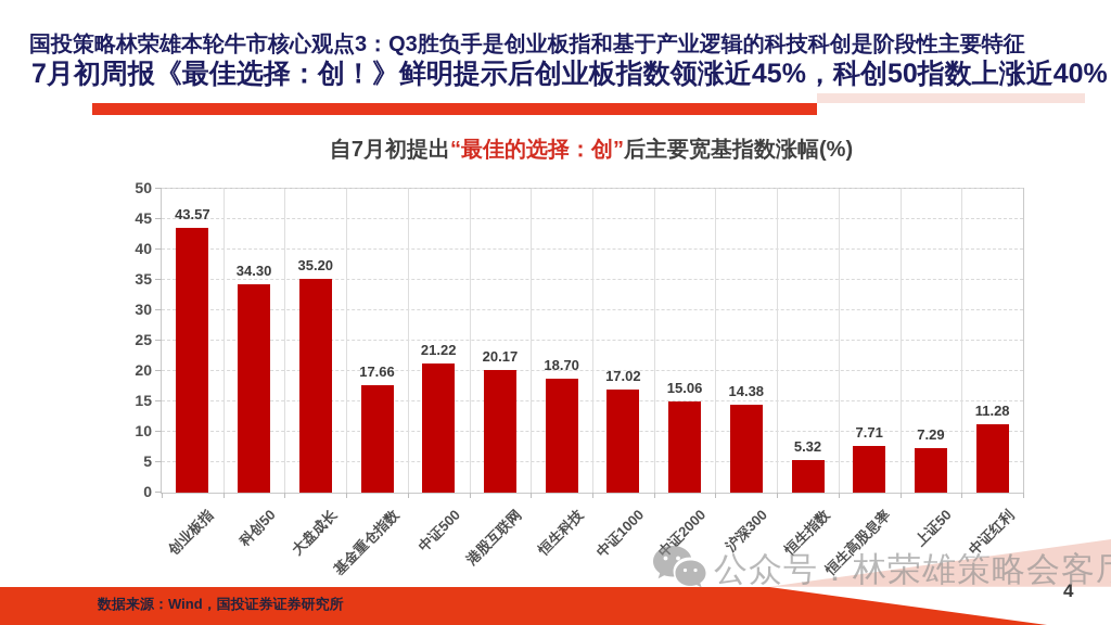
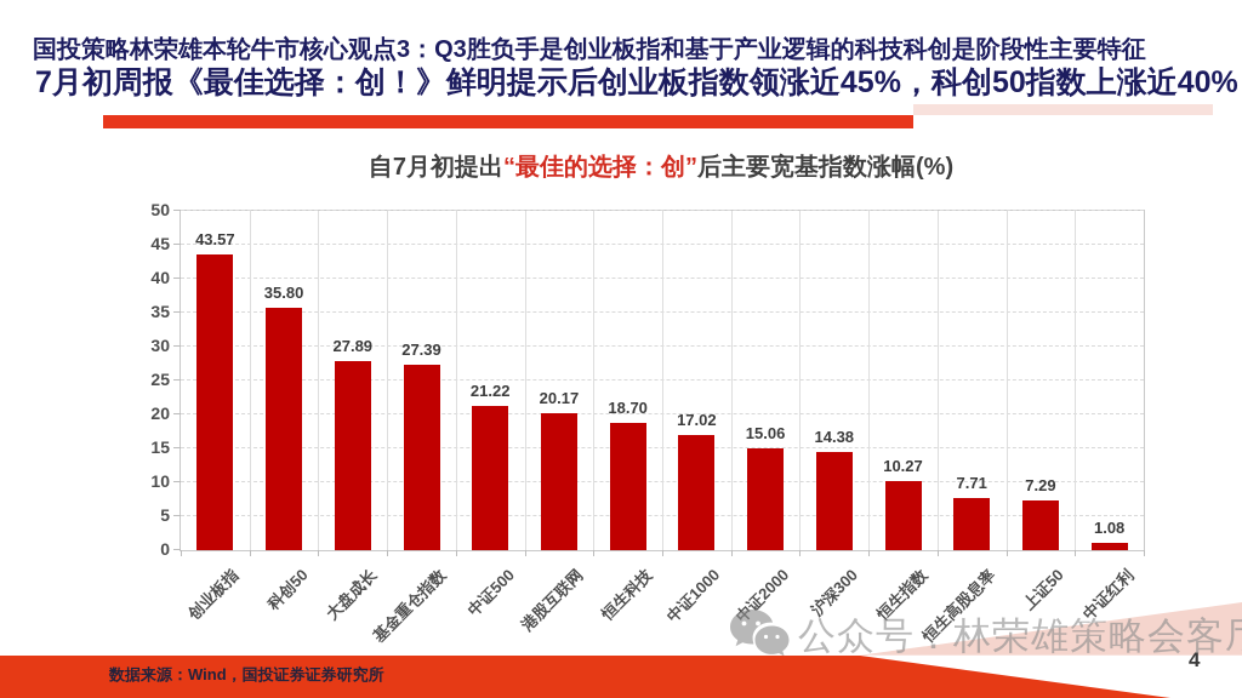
科创50: 34.30 -> 35.80
大盘成长: 35.20 -> 27.89
基金重仓指数: 17.66 -> 27.39
恒生指数: 5.32 -> 10.27
中证红利: 11.28 -> 1.08
